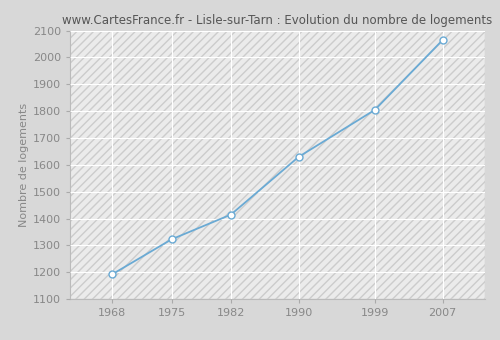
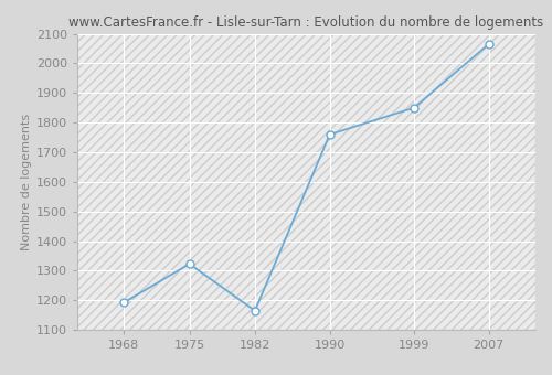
1982: 1415 -> 1165
1990: 1630 -> 1760
1999: 1805 -> 1850
